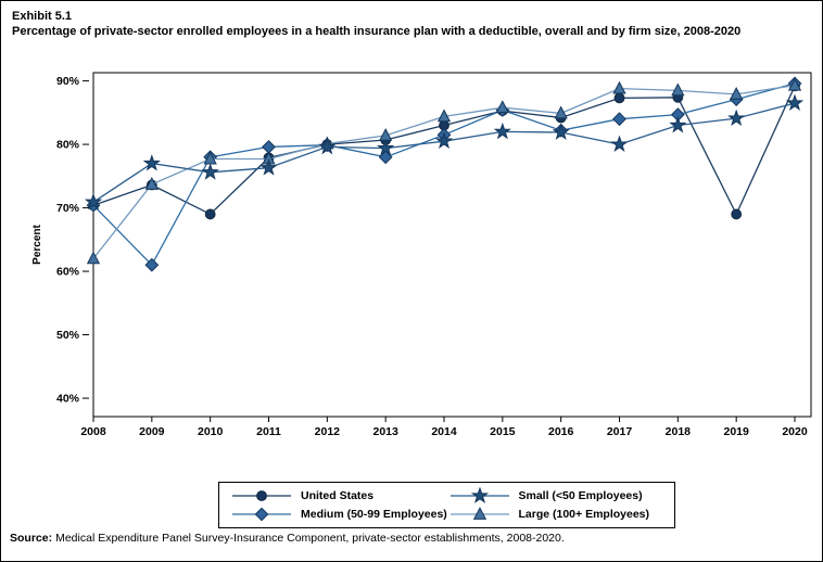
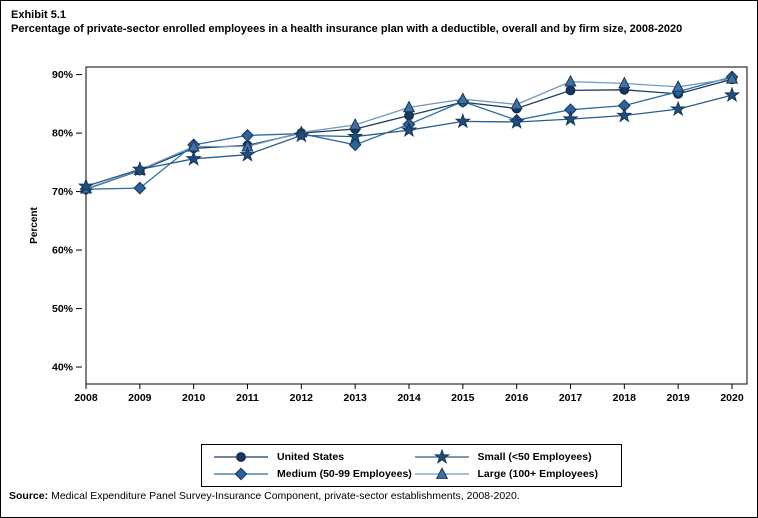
Large (100+ Employees)/2008: 62% -> 70%
Small (<50 Employees)/2009: 77% -> 74%
Medium (50-99 Employees)/2009: 61% -> 71%
United States/2010: 69% -> 77%
Small (<50 Employees)/2017: 80% -> 82%
United States/2019: 69% -> 87%
